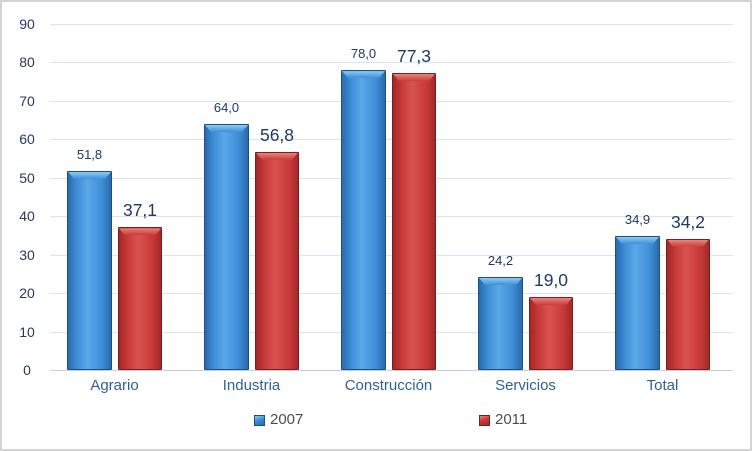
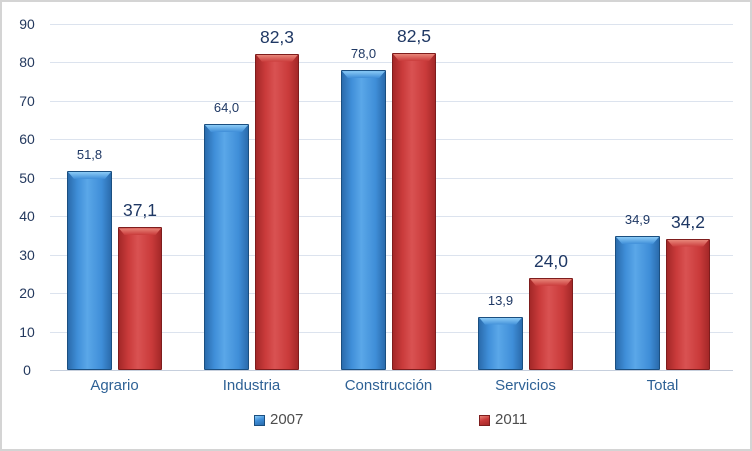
2011/Industria: 56,8 -> 82,3
2011/Construcción: 77,3 -> 82,5
2007/Servicios: 24,2 -> 13,9
2011/Servicios: 19,0 -> 24,0
